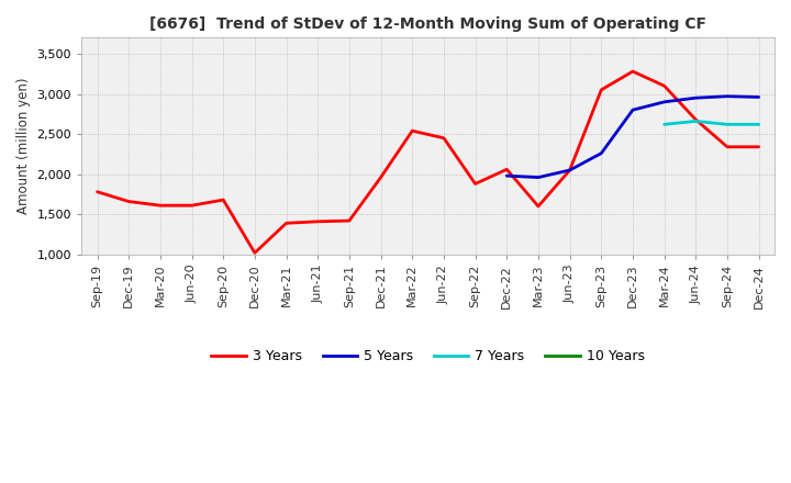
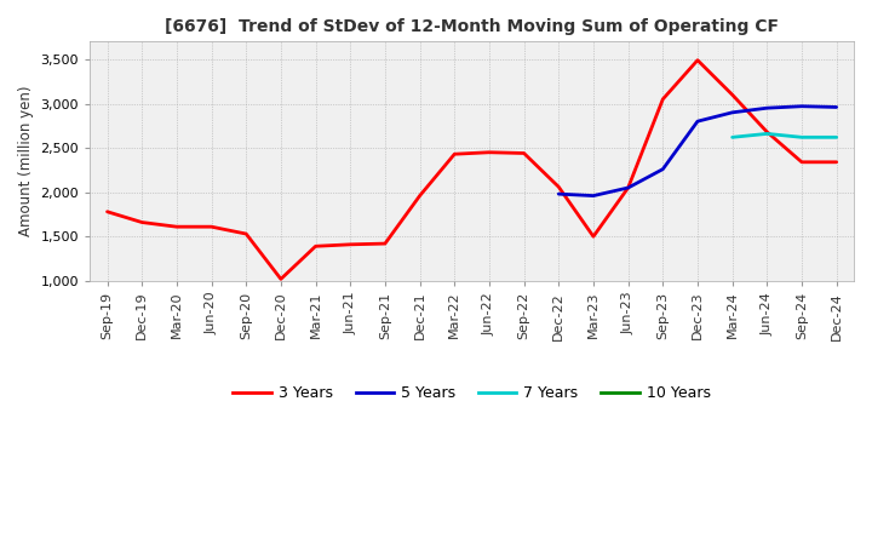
3 Years/Sep-20: 1,680 -> 1,530
3 Years/Mar-22: 2,540 -> 2,430
3 Years/Sep-22: 1,880 -> 2,440
3 Years/Mar-23: 1,600 -> 1,500
3 Years/Dec-23: 3,280 -> 3,490
